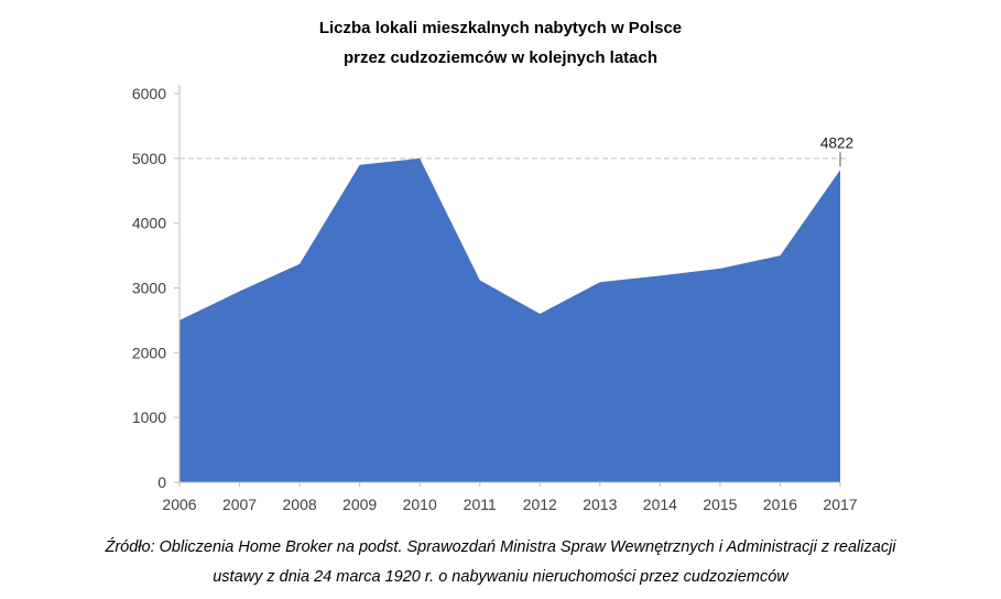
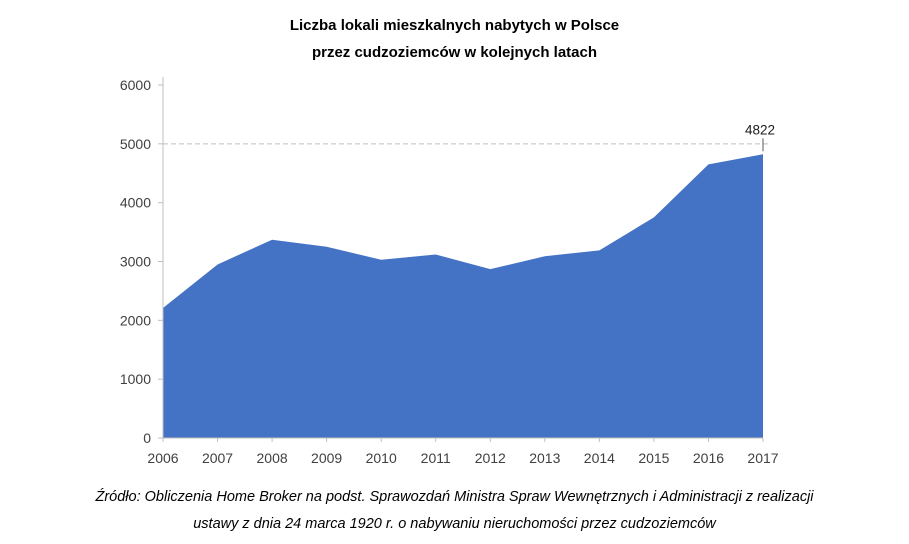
2006: 2500 -> 2200
2009: 4900 -> 3200
2010: 5000 -> 3000
2012: 2600 -> 2900
2015: 3300 -> 3800
2016: 3500 -> 4600
